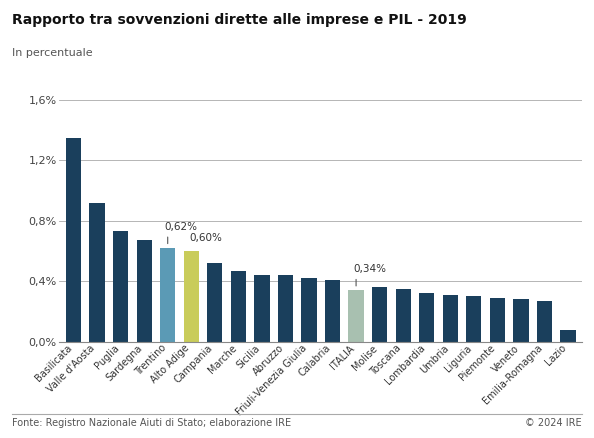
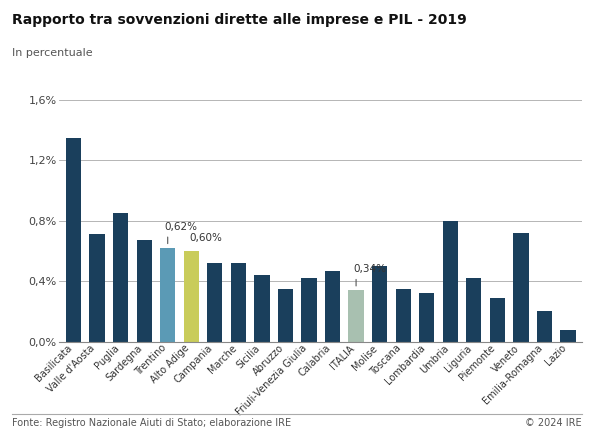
Valle d'Aosta: 0,92% -> 0,71%
Puglia: 0,73% -> 0,85%
Marche: 0,47% -> 0,52%
Abruzzo: 0,44% -> 0,35%
Calabria: 0,41% -> 0,47%
Molise: 0,36% -> 0,50%
Umbria: 0,31% -> 0,80%
Liguria: 0,30% -> 0,42%
Veneto: 0,28% -> 0,72%
Emilia-Romagna: 0,27% -> 0,20%
